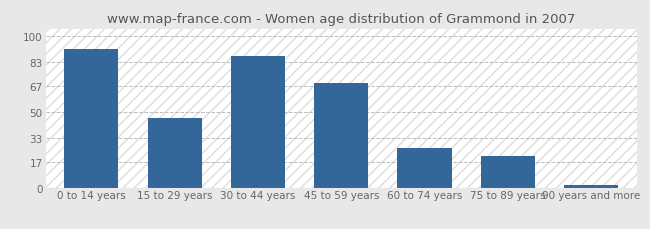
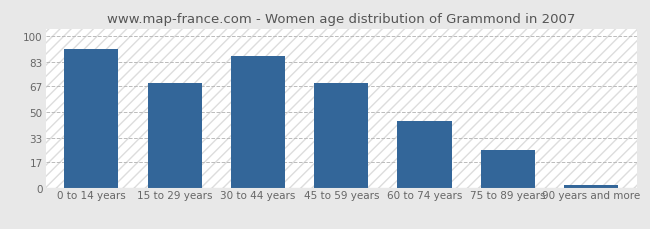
15 to 29 years: 46 -> 69
60 to 74 years: 26 -> 44
75 to 89 years: 21 -> 25
